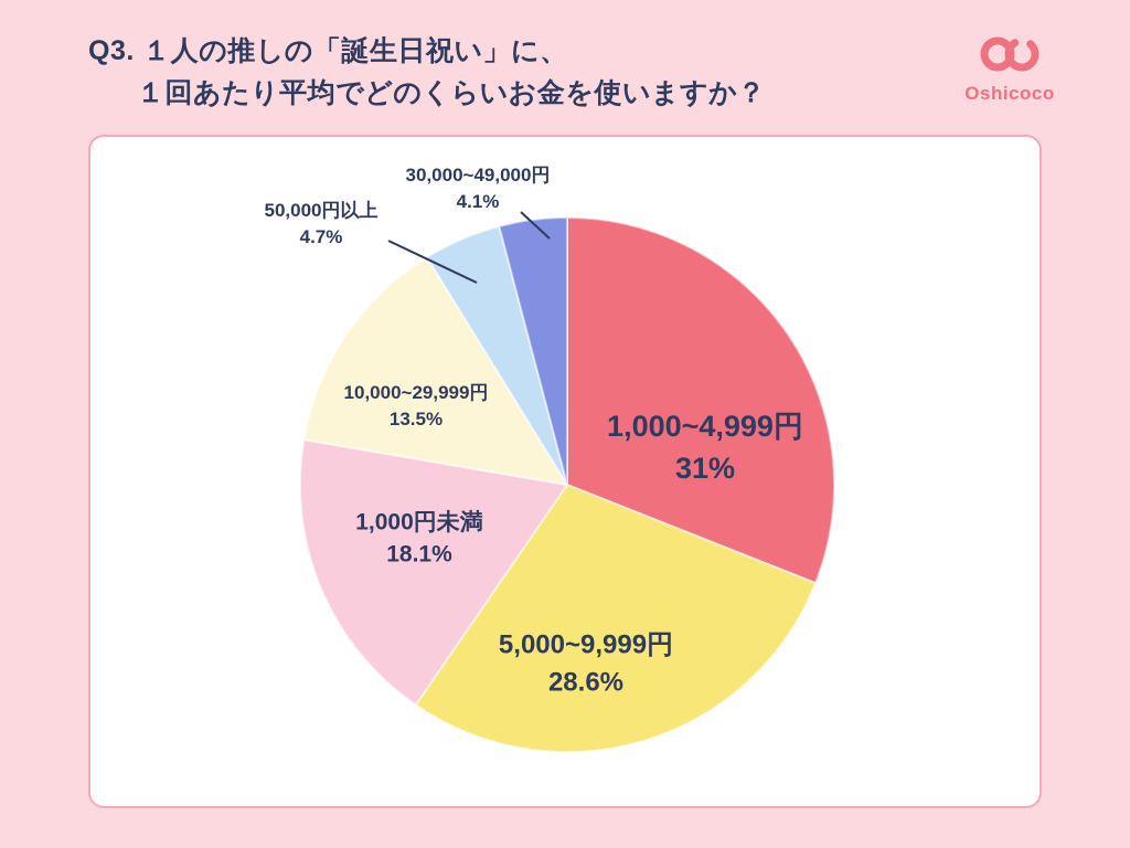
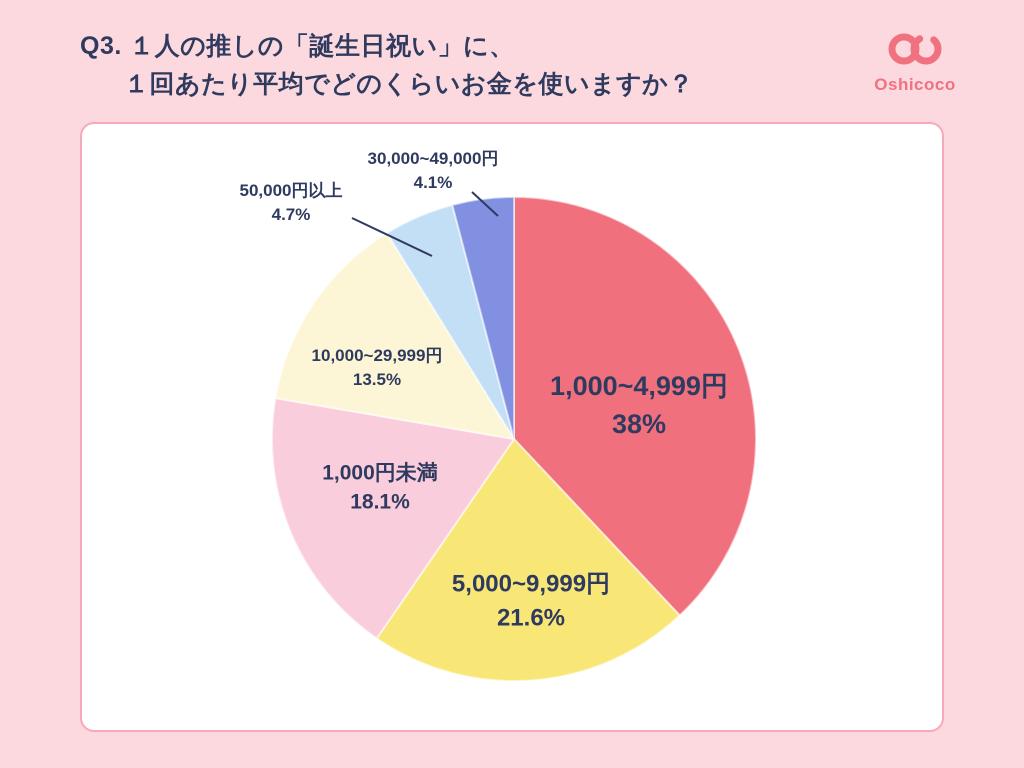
1,000~4,999円: 31% -> 38%
5,000~9,999円: 28.6% -> 21.6%
